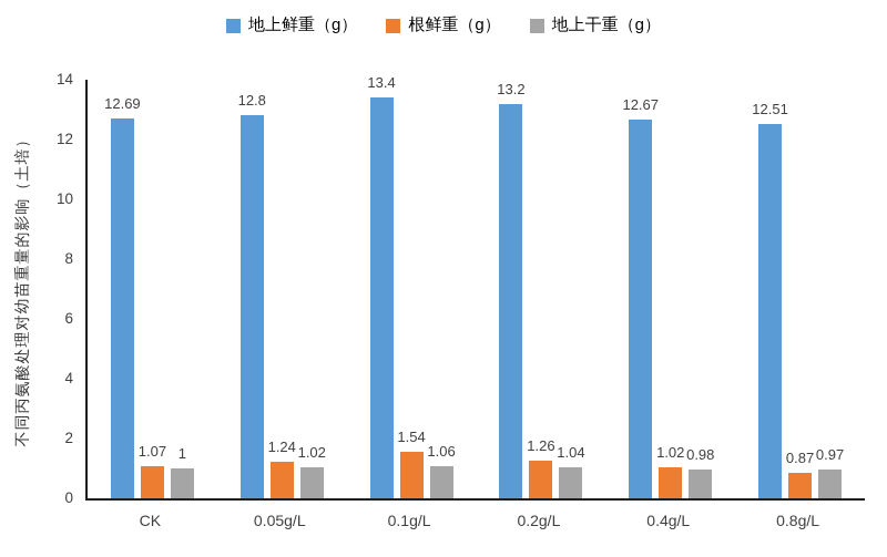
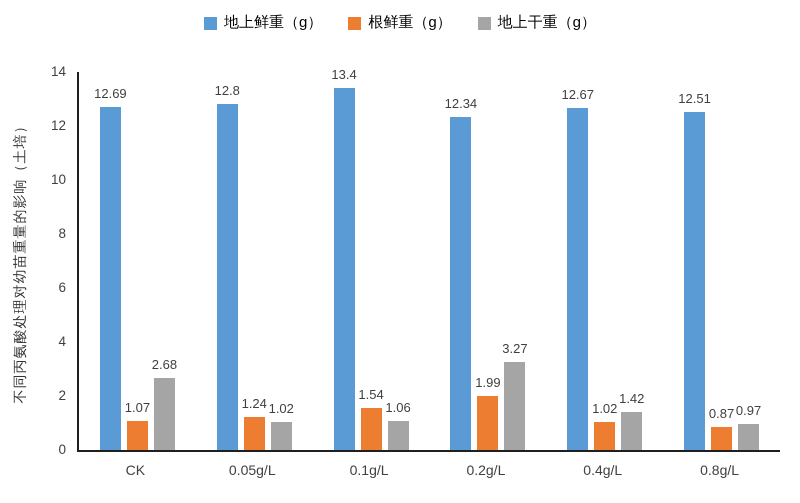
地上干重（g）/CK: 1 -> 2.68
地上鲜重（g）/0.2g/L: 13.2 -> 12.34
根鲜重（g）/0.2g/L: 1.26 -> 1.99
地上干重（g）/0.2g/L: 1.04 -> 3.27
地上干重（g）/0.4g/L: 0.98 -> 1.42
